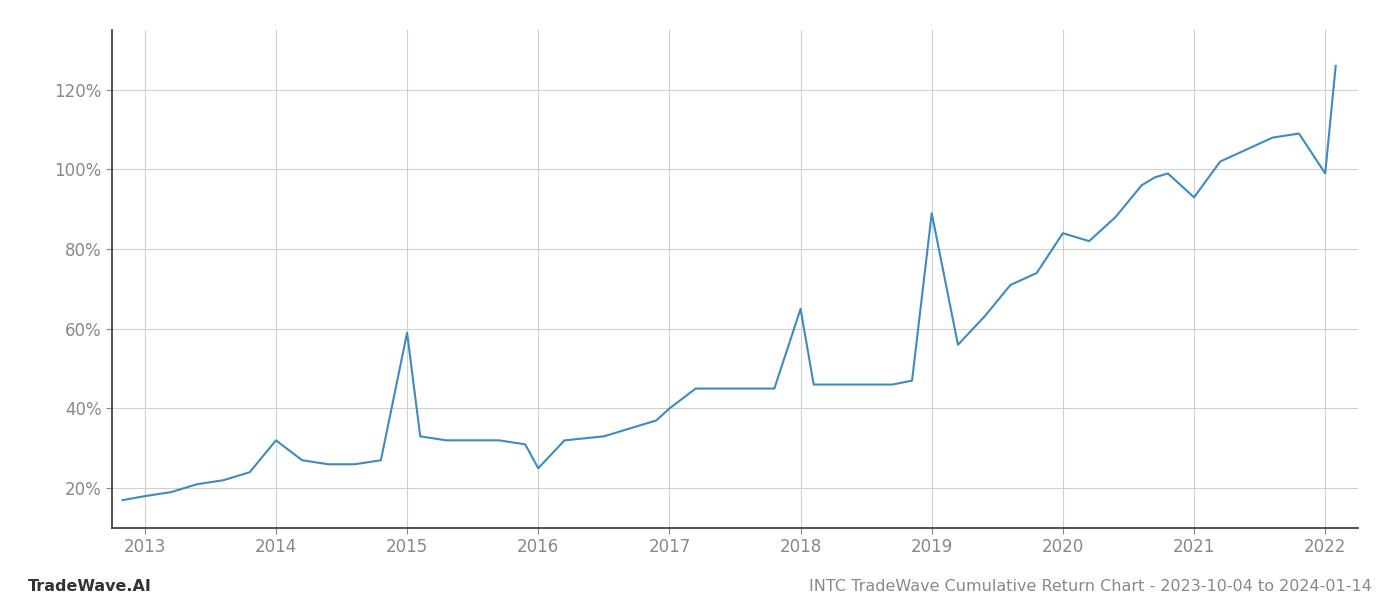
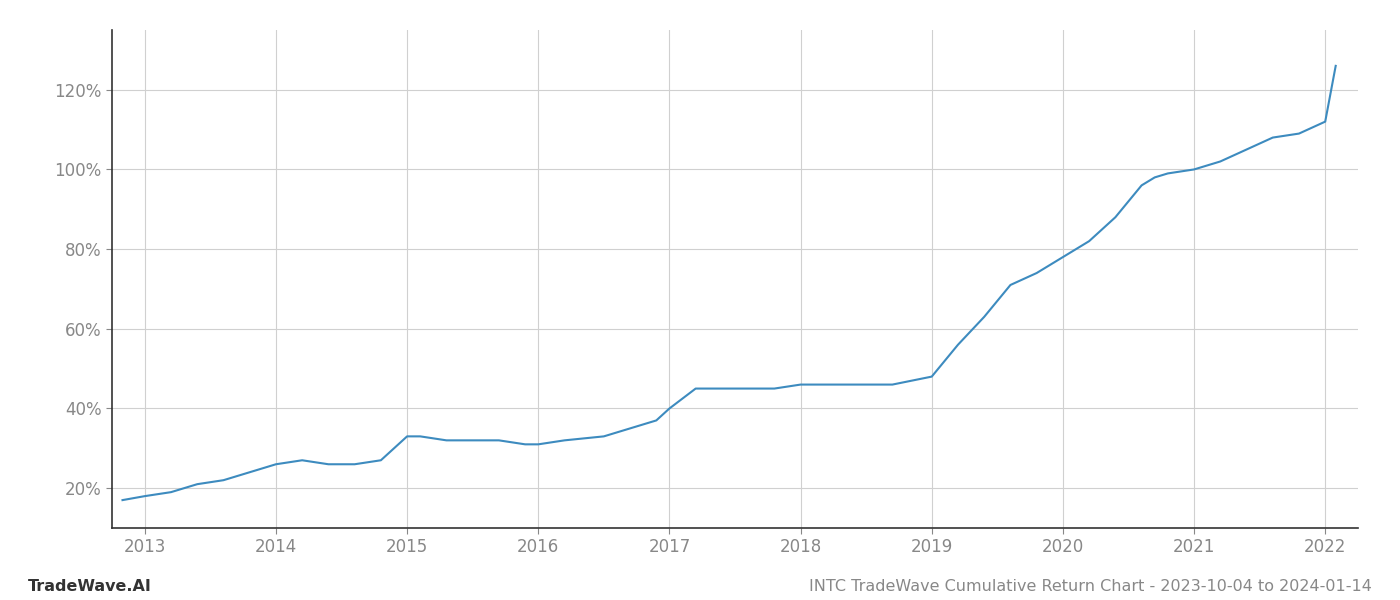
2014: 32% -> 26%
2015: 59% -> 33%
2016: 25% -> 31%
2018: 65% -> 46%
2019: 89% -> 48%
2020: 84% -> 78%
2021: 93% -> 100%
2022: 99% -> 112%
